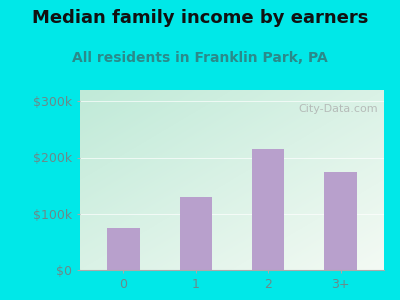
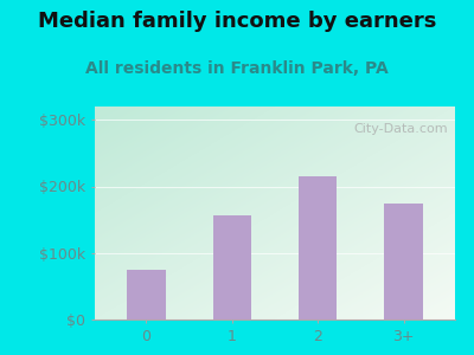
1: $130k -> $156k
